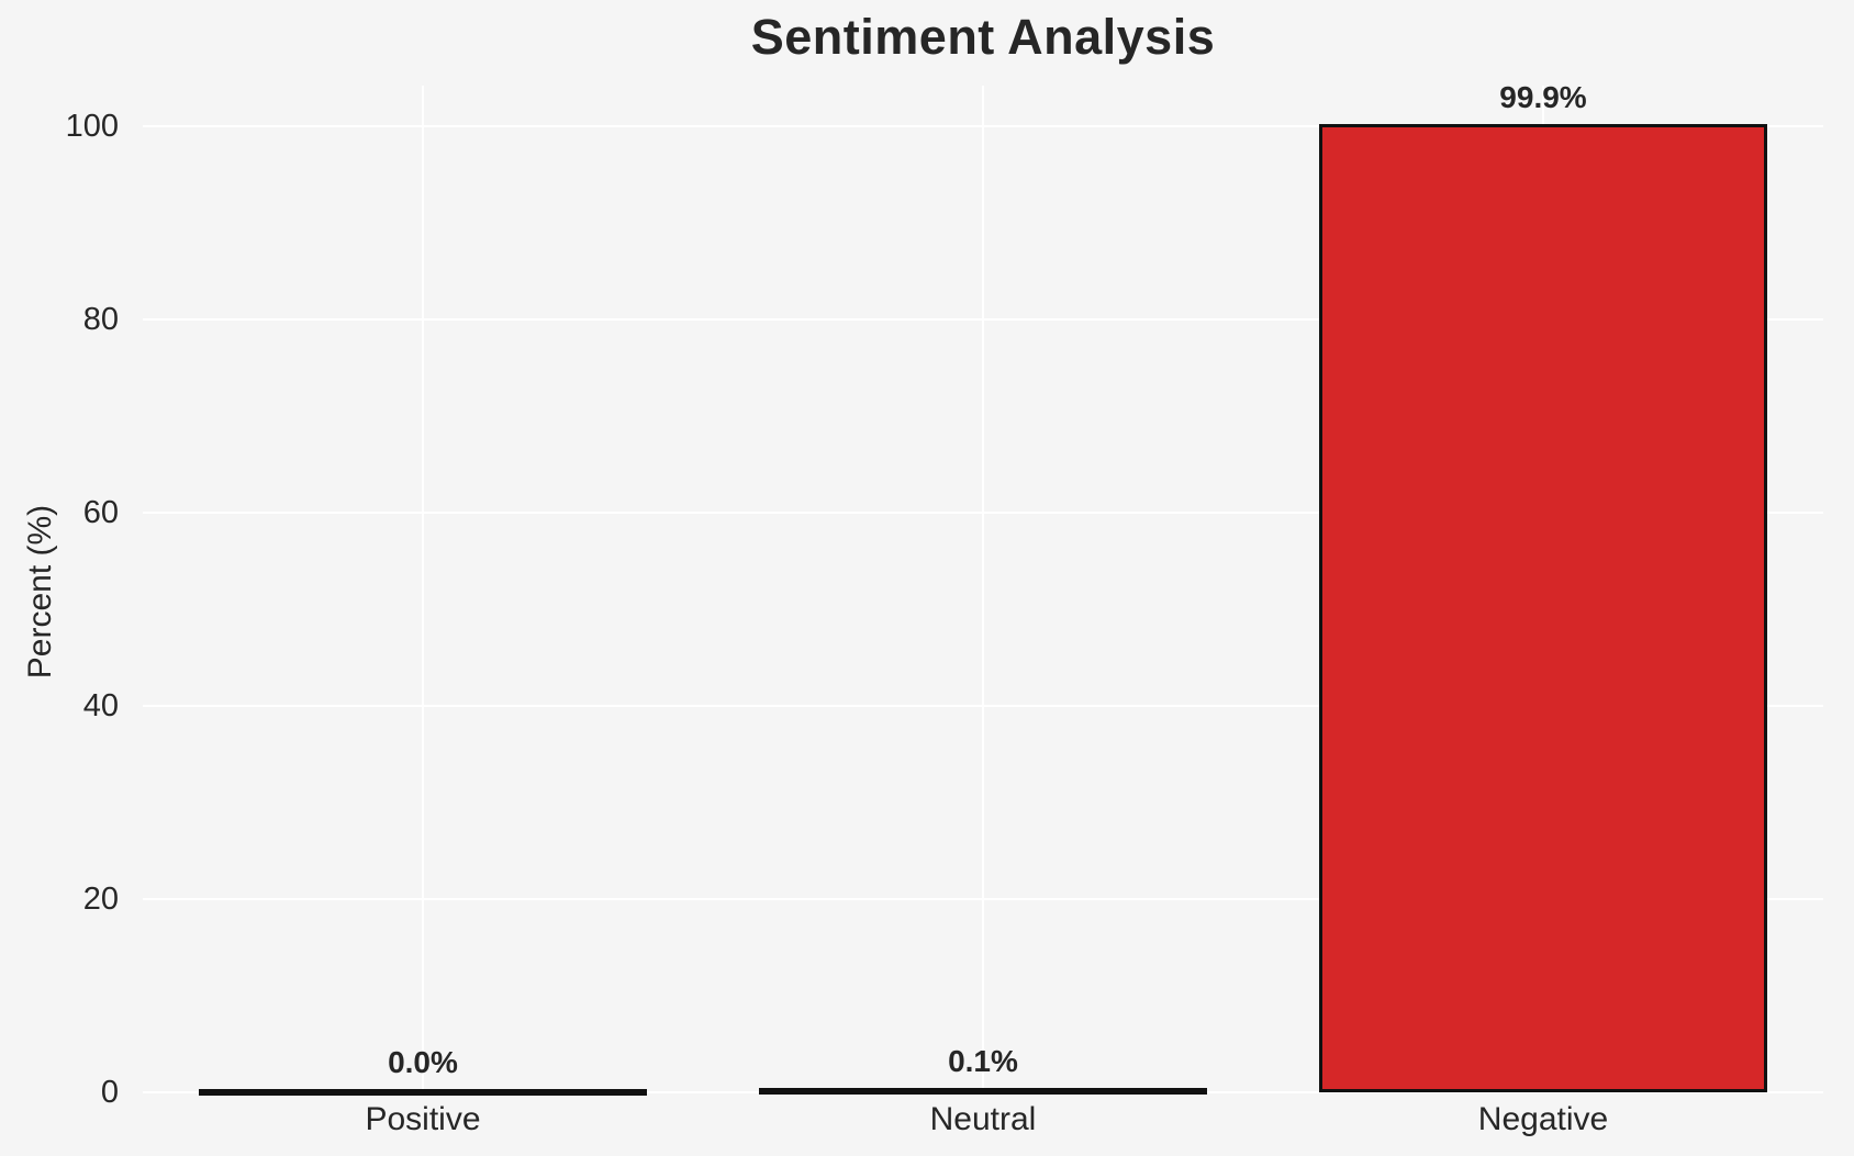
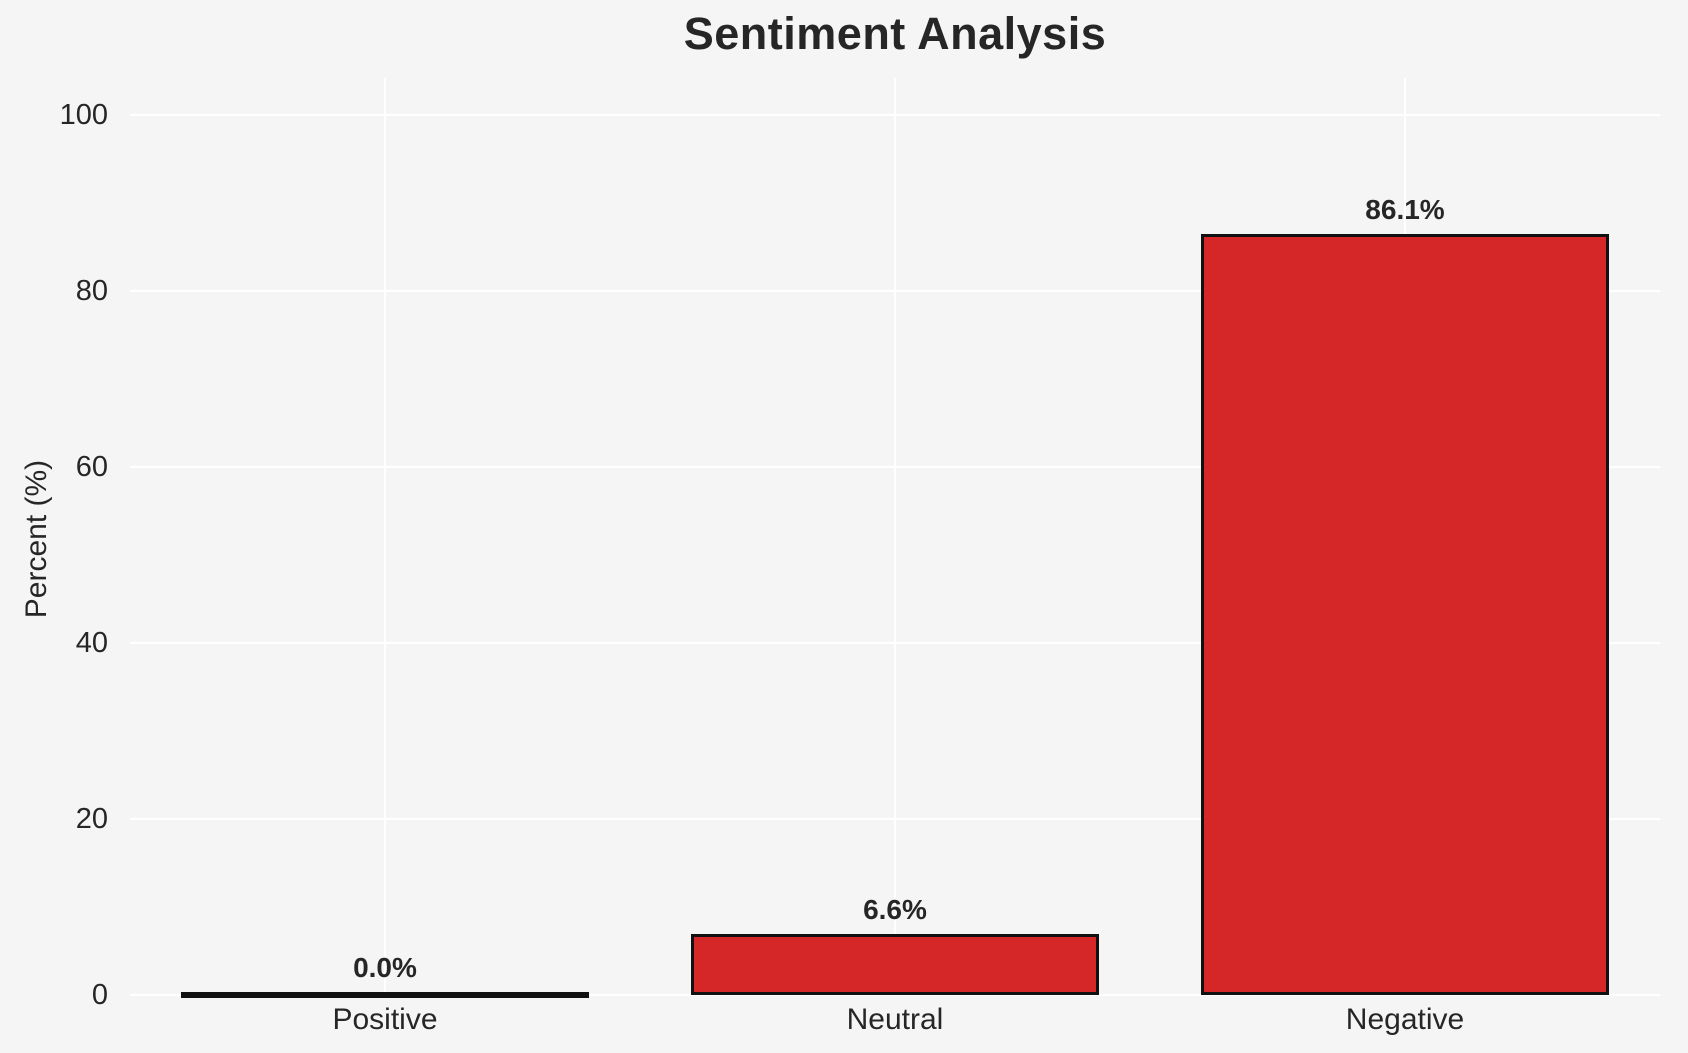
Neutral: 0.1% -> 6.6%
Negative: 99.9% -> 86.1%
